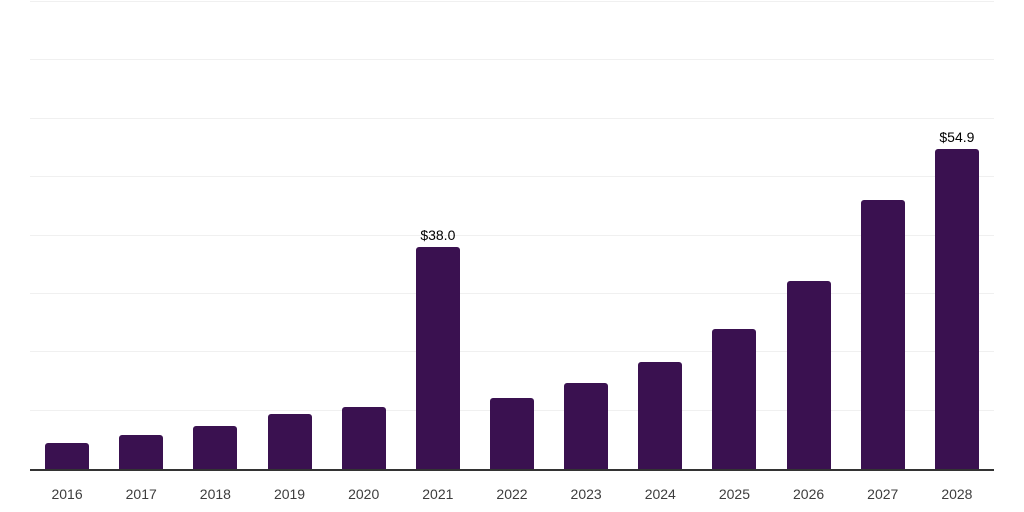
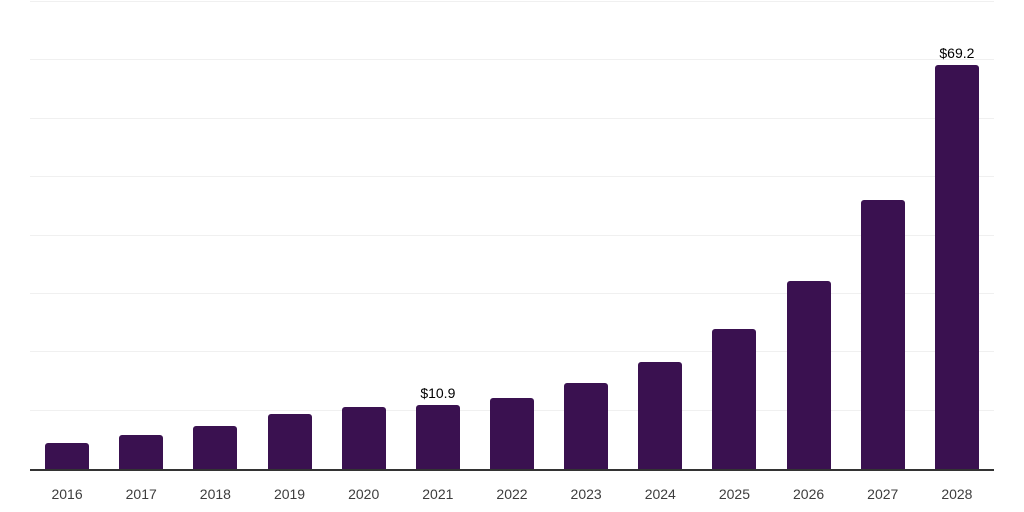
2021: $38.0 -> $10.9
2028: $54.9 -> $69.2
